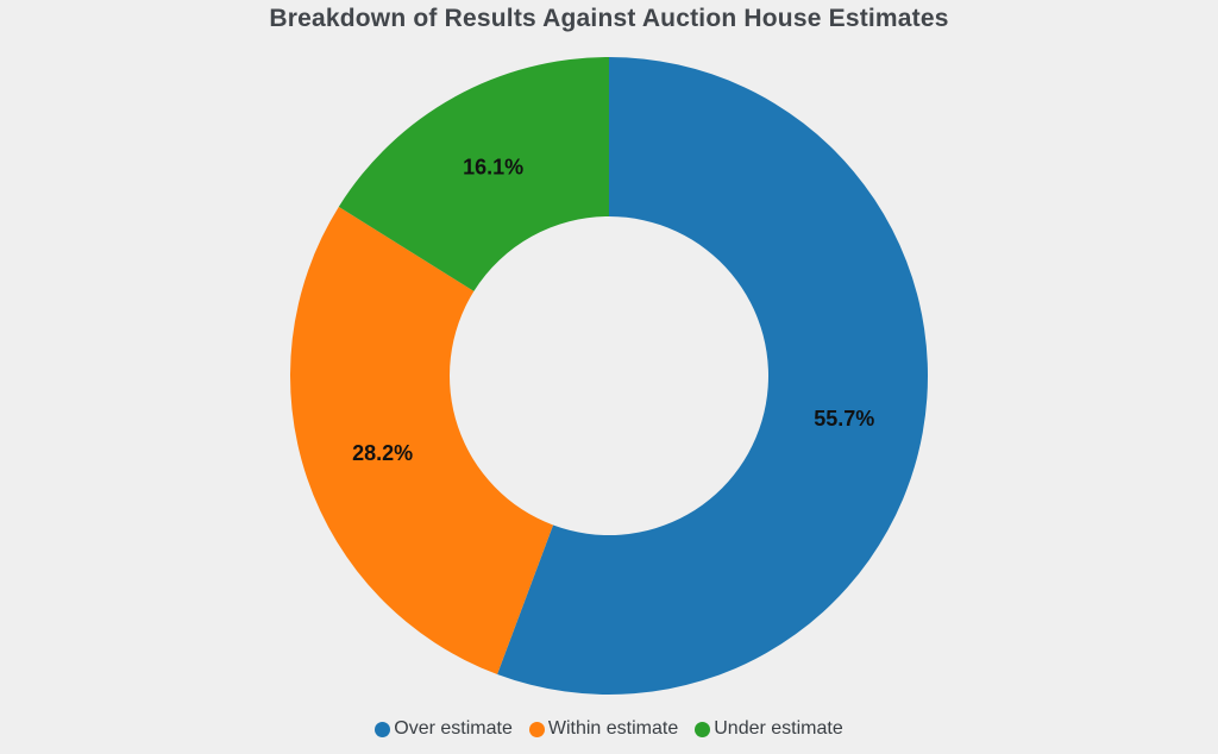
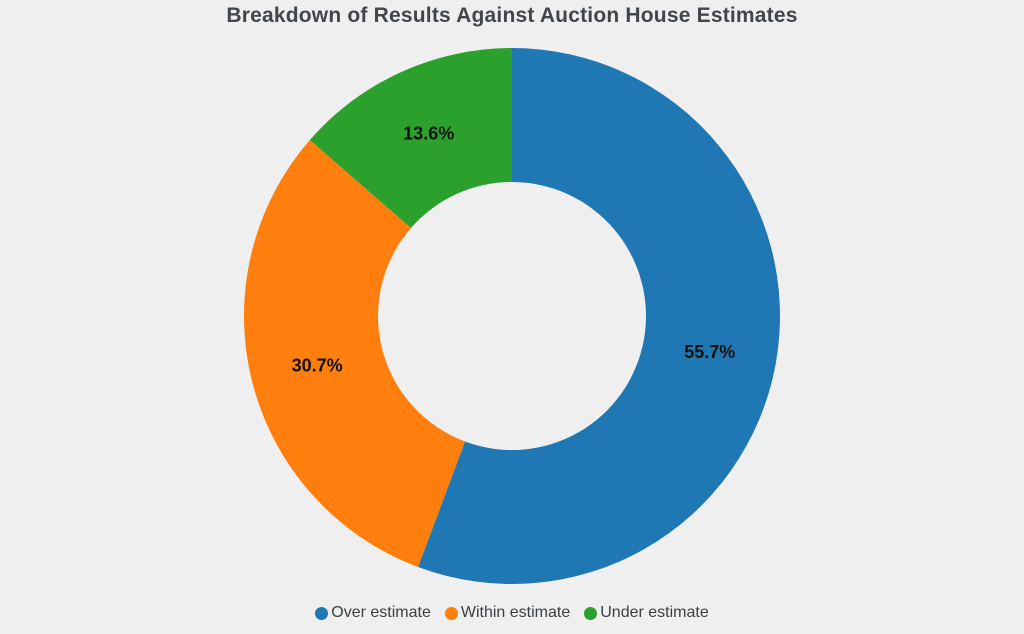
Within estimate: 28.2% -> 30.7%
Under estimate: 16.1% -> 13.6%
